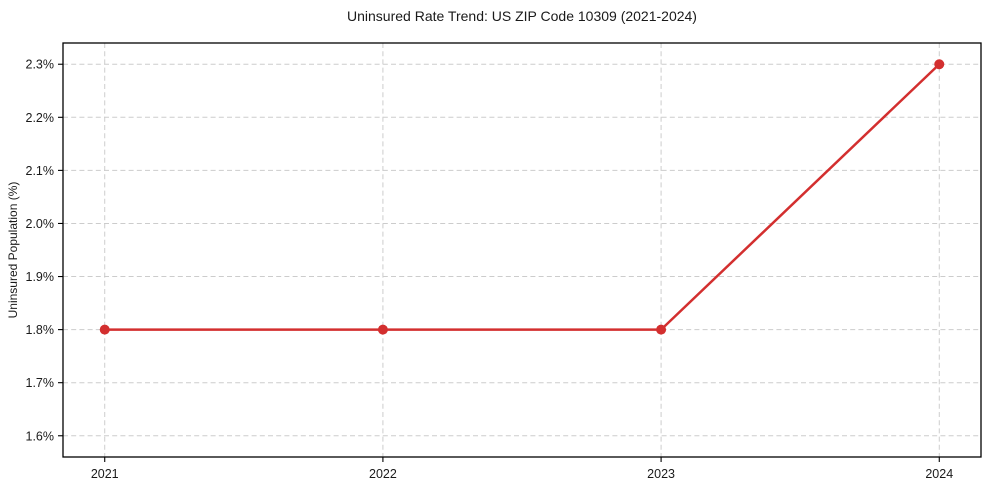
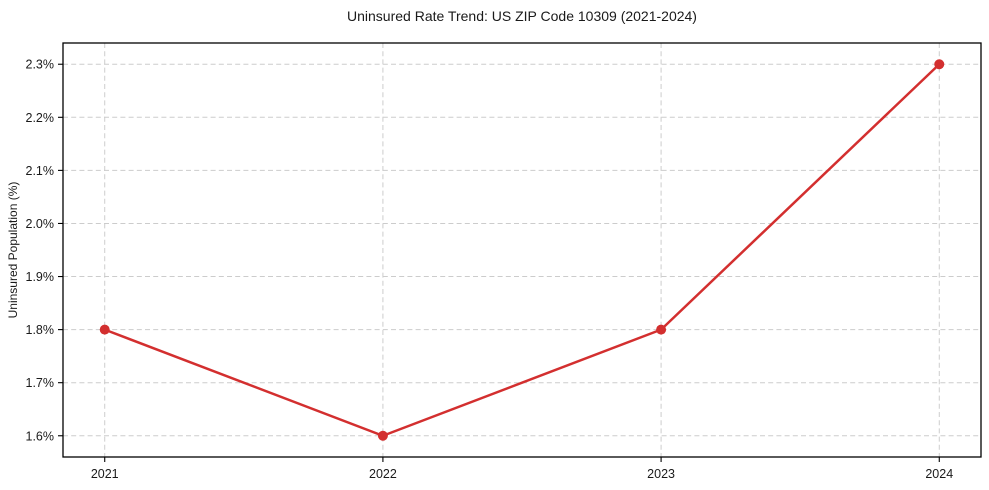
2022: 1.8% -> 1.6%
